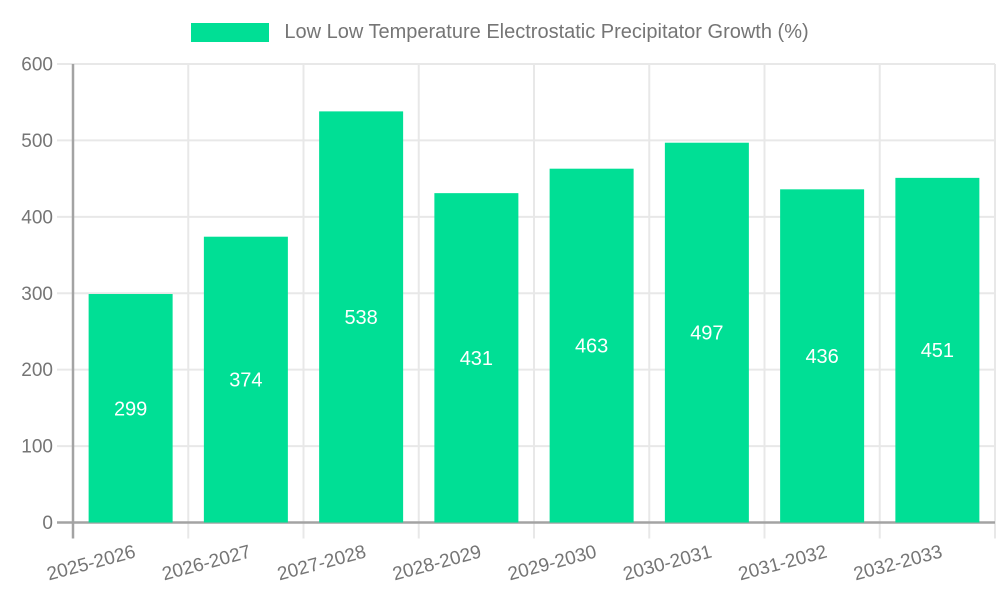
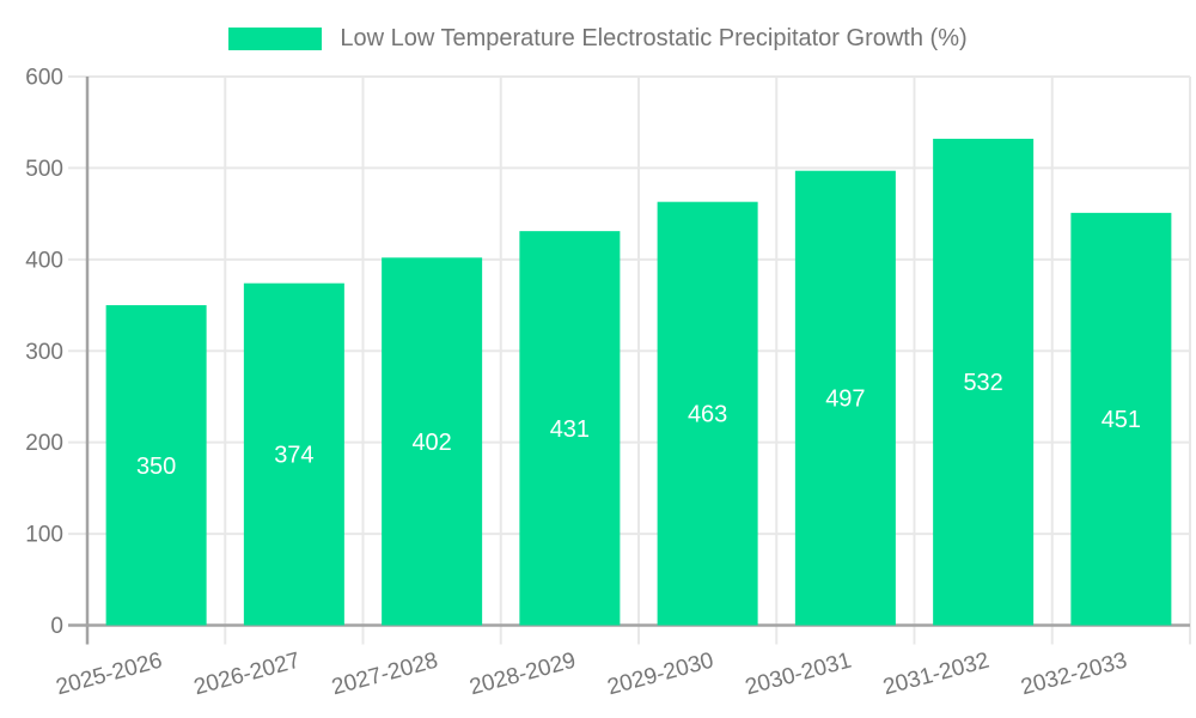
2025-2026: 299 -> 350
2027-2028: 538 -> 402
2031-2032: 436 -> 532
